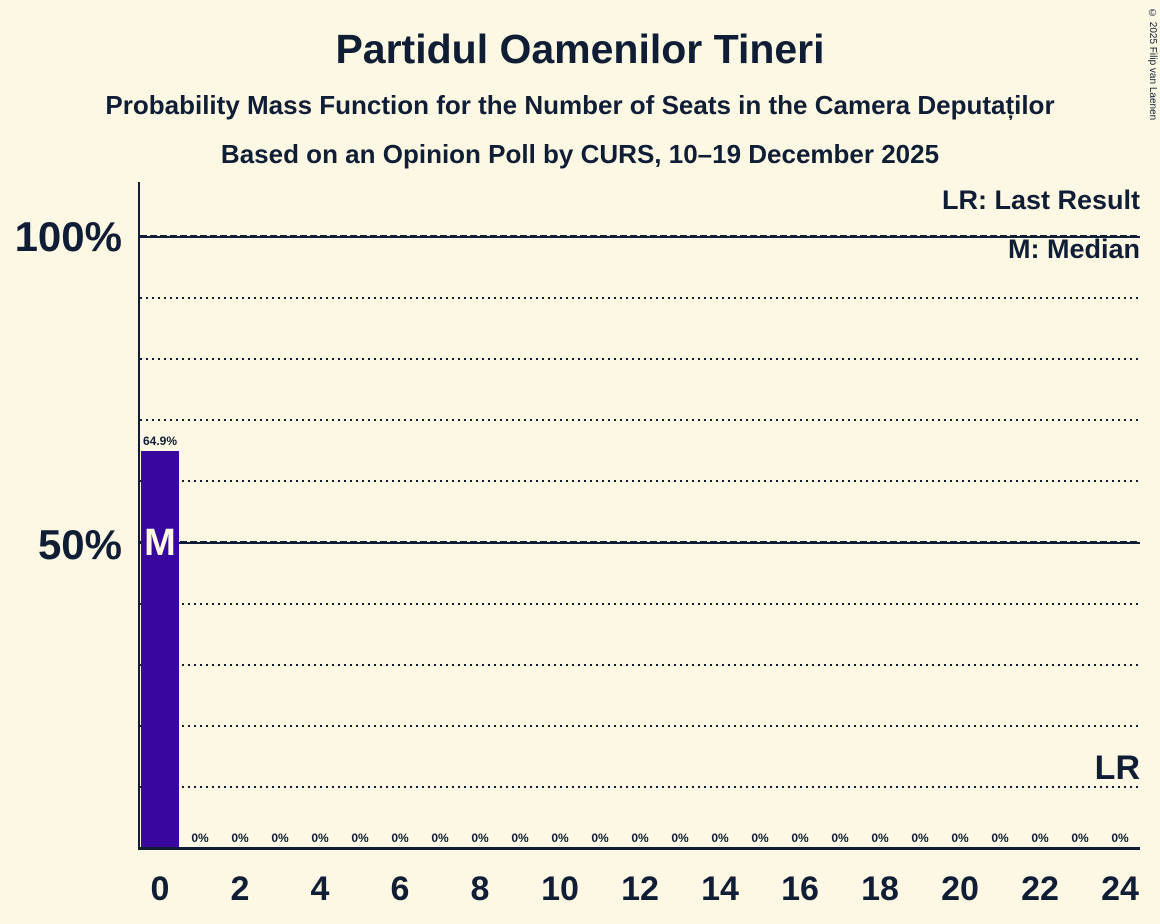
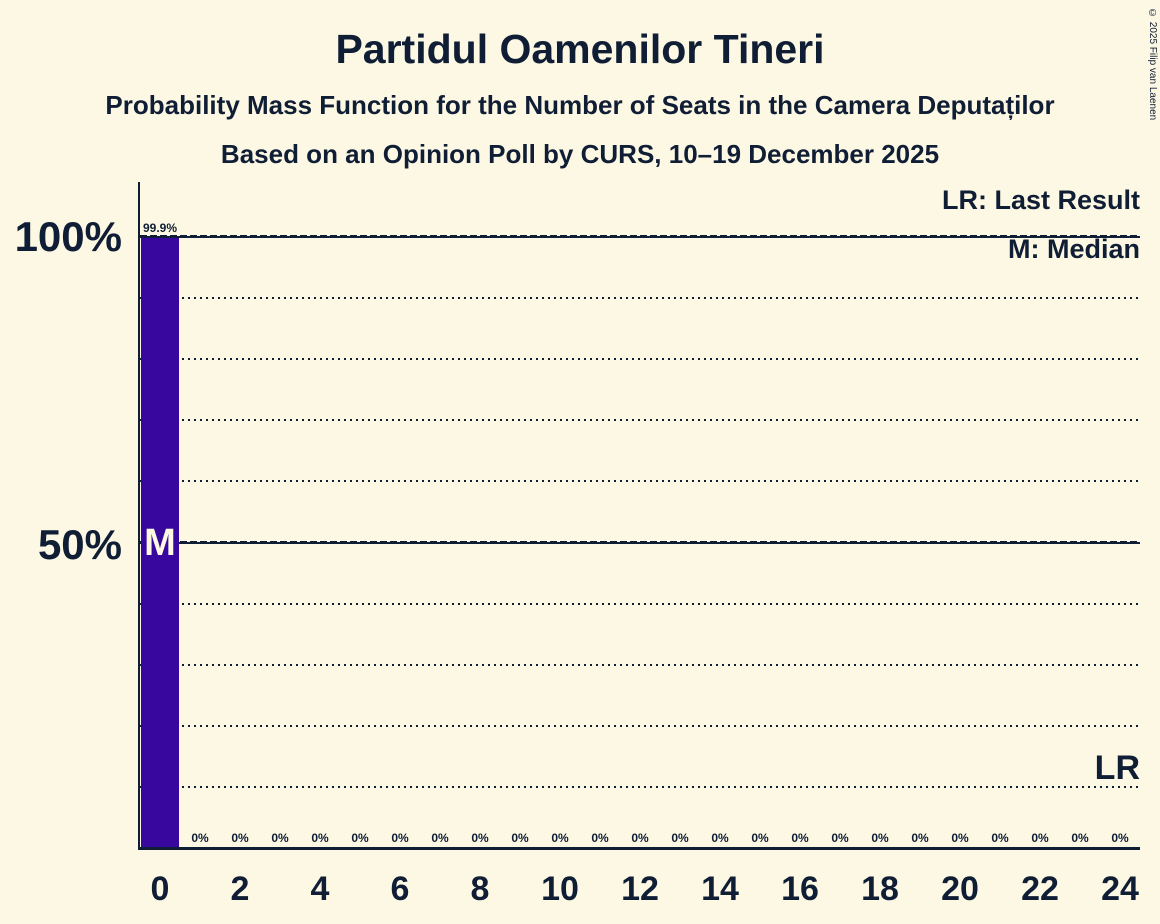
0: 64.9% -> 99.9%
